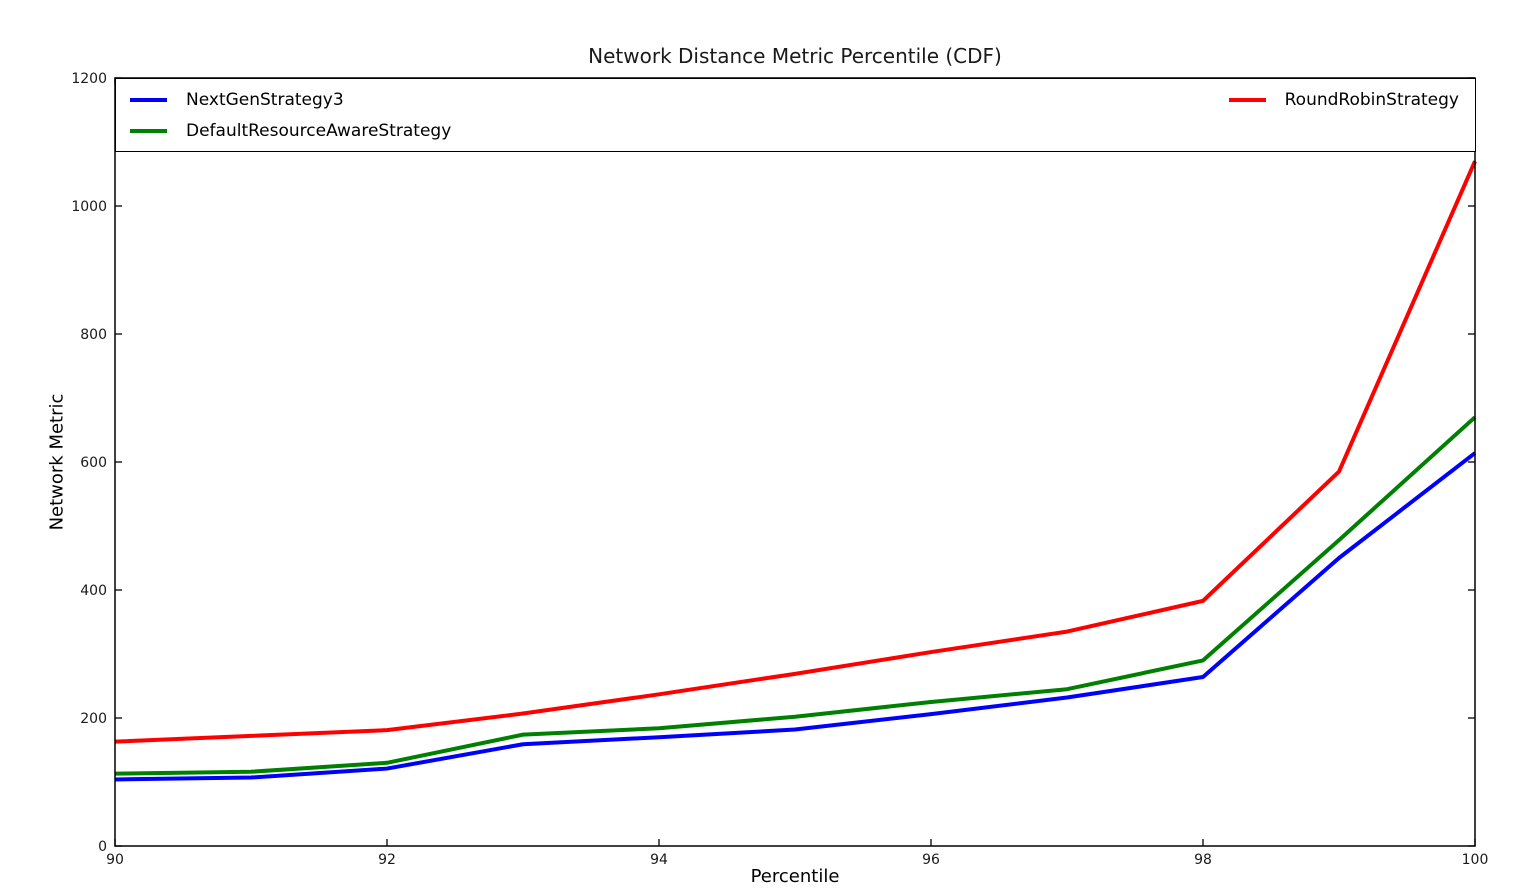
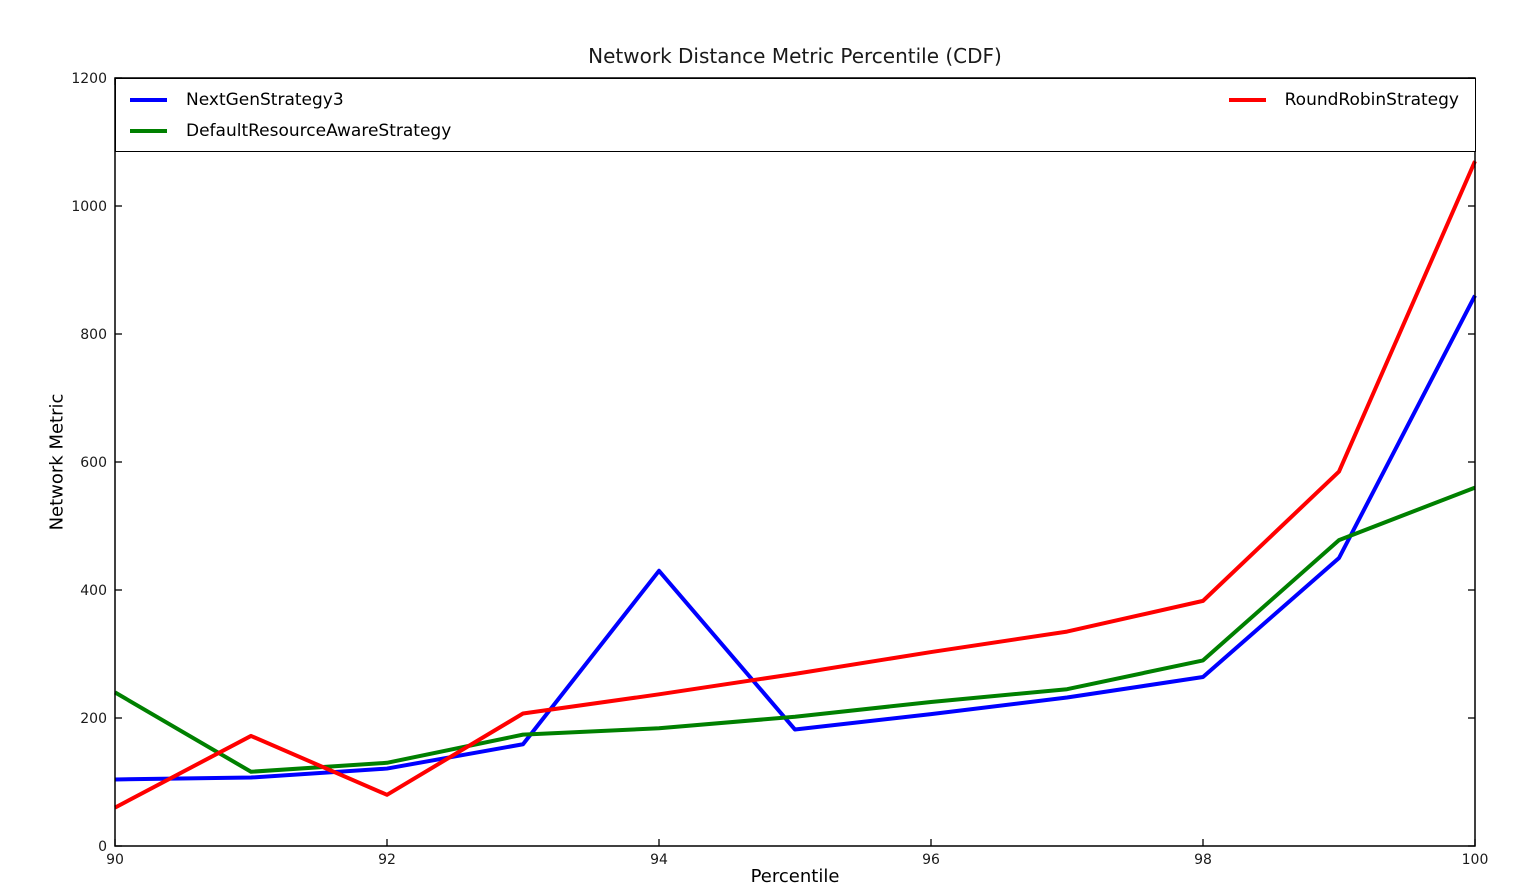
DefaultResourceAwareStrategy/90: 110 -> 240
RoundRobinStrategy/90: 160 -> 60
RoundRobinStrategy/92: 180 -> 80
NextGenStrategy3/94: 170 -> 430
NextGenStrategy3/100: 610 -> 860
DefaultResourceAwareStrategy/100: 670 -> 560
